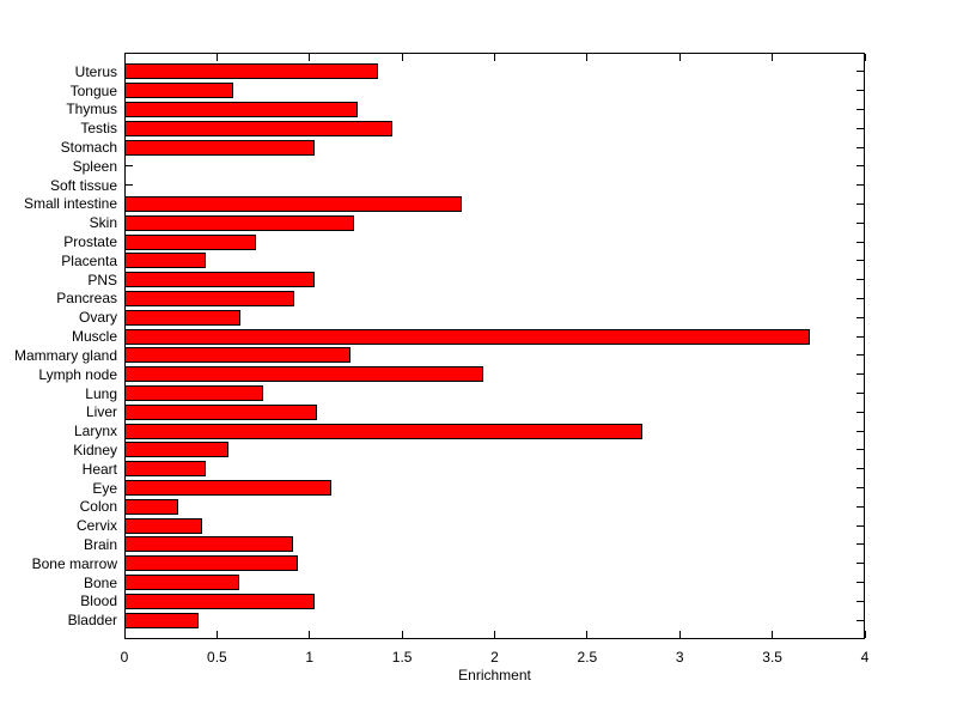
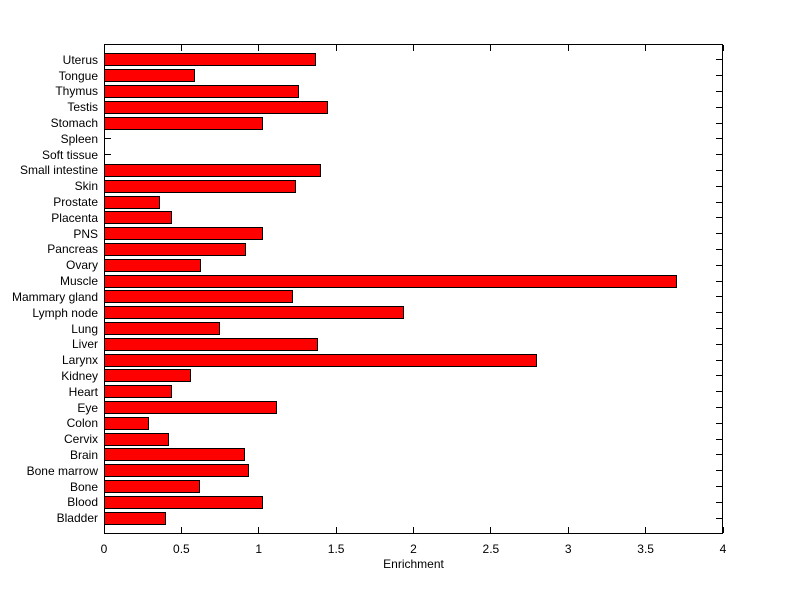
Small intestine: 1.82 -> 1.40
Prostate: 0.71 -> 0.36
Liver: 1.04 -> 1.38
